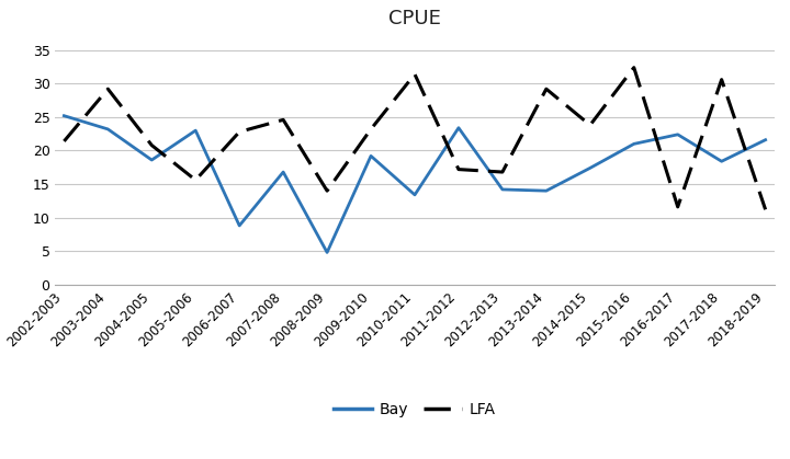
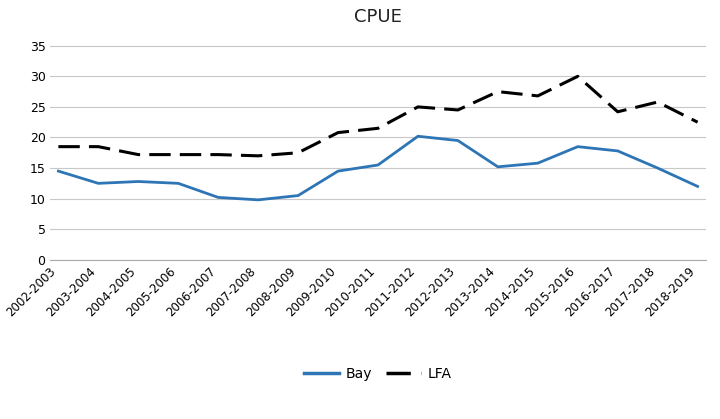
Bay/2002-2003: 25.2 -> 14.5
LFA/2002-2003: 21.4 -> 18.5
Bay/2003-2004: 23.2 -> 12.5
LFA/2003-2004: 29.2 -> 18.5
Bay/2004-2005: 18.6 -> 12.8
LFA/2004-2005: 20.8 -> 17.2
Bay/2005-2006: 23.0 -> 12.5
LFA/2005-2006: 15.6 -> 17.2
Bay/2006-2007: 8.8 -> 10.2
LFA/2006-2007: 22.8 -> 17.2
Bay/2007-2008: 16.8 -> 9.8
LFA/2007-2008: 24.6 -> 17.0
Bay/2008-2009: 4.8 -> 10.5
LFA/2008-2009: 14.0 -> 17.5
Bay/2009-2010: 19.2 -> 14.5
LFA/2009-2010: 23.2 -> 20.8
Bay/2010-2011: 13.4 -> 15.5
LFA/2010-2011: 31.4 -> 21.5
Bay/2011-2012: 23.4 -> 20.2
LFA/2011-2012: 17.2 -> 25.0
Bay/2012-2013: 14.2 -> 19.5
LFA/2012-2013: 16.8 -> 24.5
Bay/2013-2014: 14.0 -> 15.2
LFA/2013-2014: 29.2 -> 27.5
Bay/2014-2015: 17.4 -> 15.8
LFA/2014-2015: 23.8 -> 26.8
Bay/2015-2016: 21.0 -> 18.5
LFA/2015-2016: 32.4 -> 30.0
Bay/2016-2017: 22.4 -> 17.8
LFA/2016-2017: 11.6 -> 24.2
Bay/2017-2018: 18.4 -> 15.0
LFA/2017-2018: 30.6 -> 25.8
Bay/2018-2019: 21.6 -> 12.0
LFA/2018-2019: 11.2 -> 22.5
